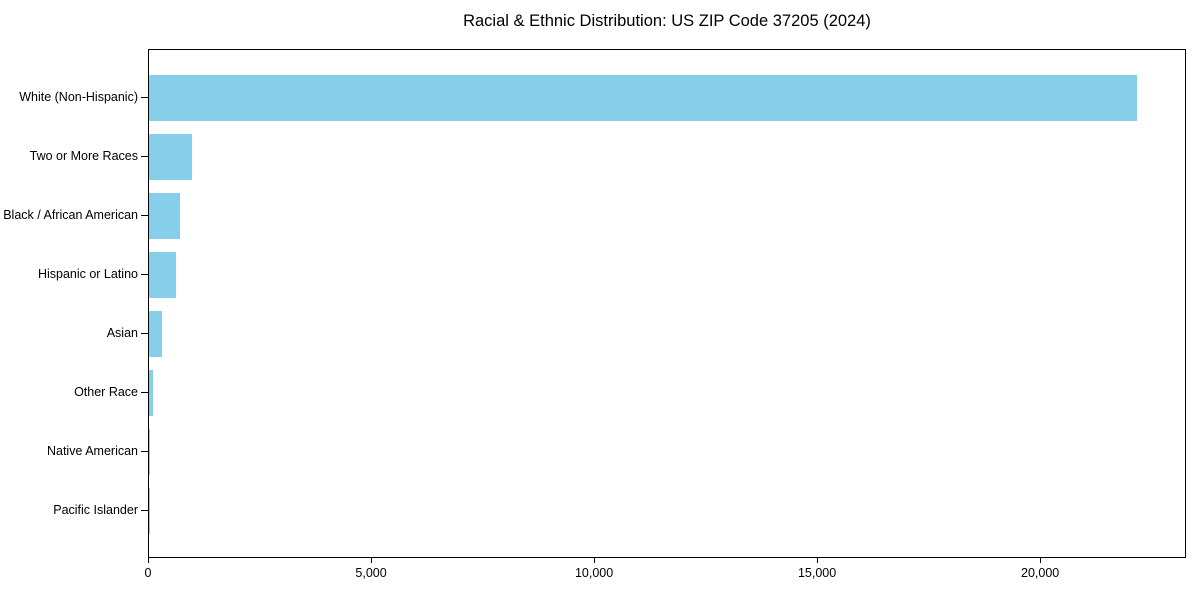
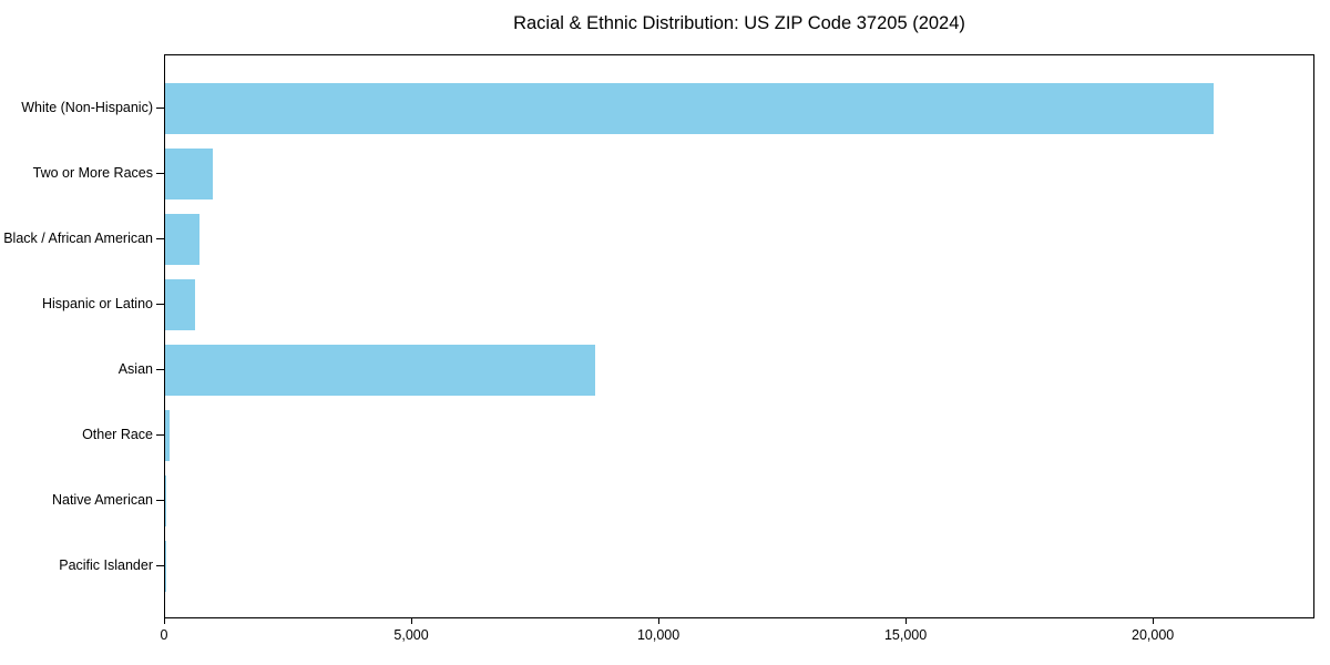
White (Non-Hispanic): 22200 -> 21200
Asian: 300 -> 8700
